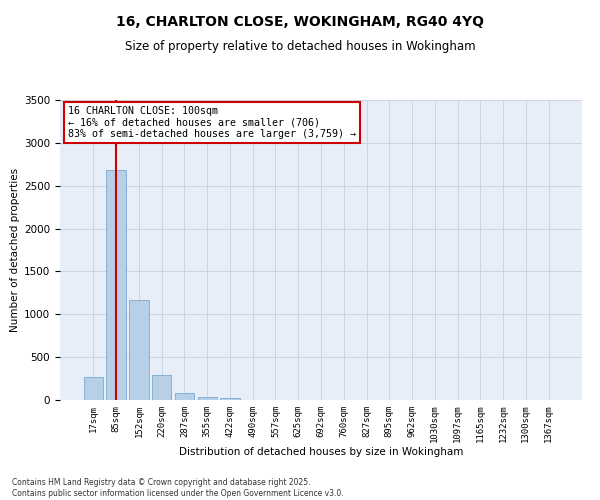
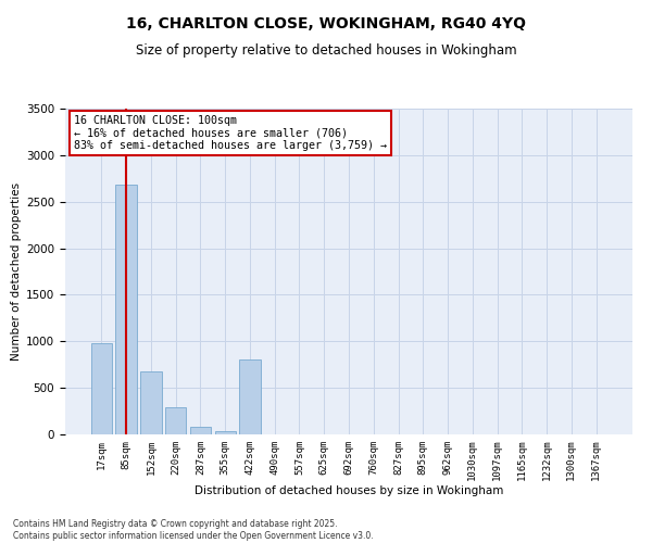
17sqm: 270 -> 980
152sqm: 1170 -> 680
422sqm: 20 -> 800
